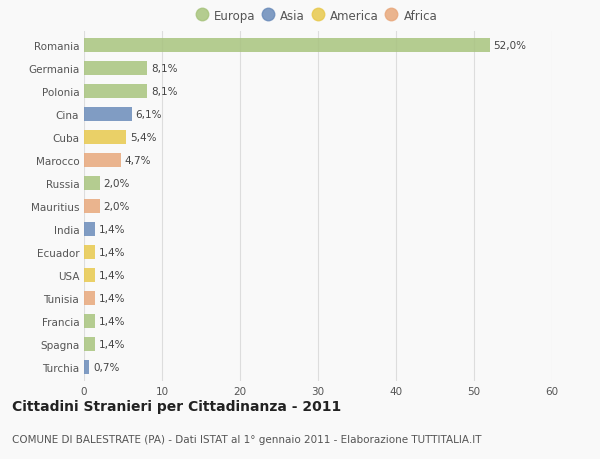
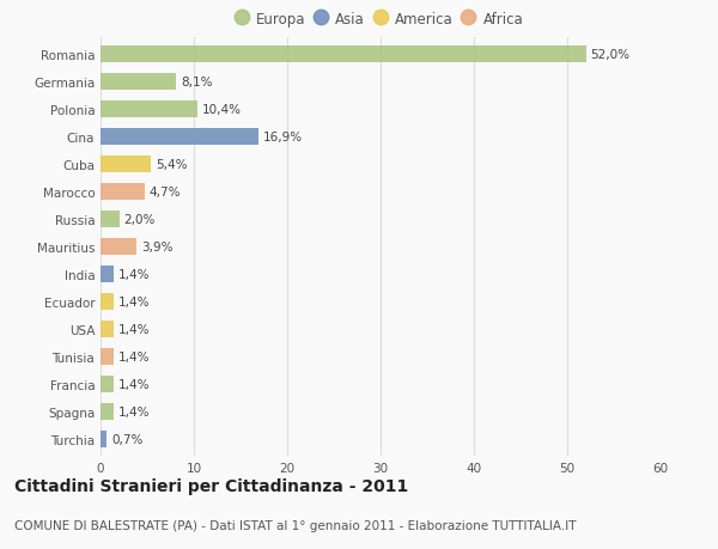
Polonia: 8,1% -> 10,4%
Cina: 6,1% -> 16,9%
Mauritius: 2,0% -> 3,9%
